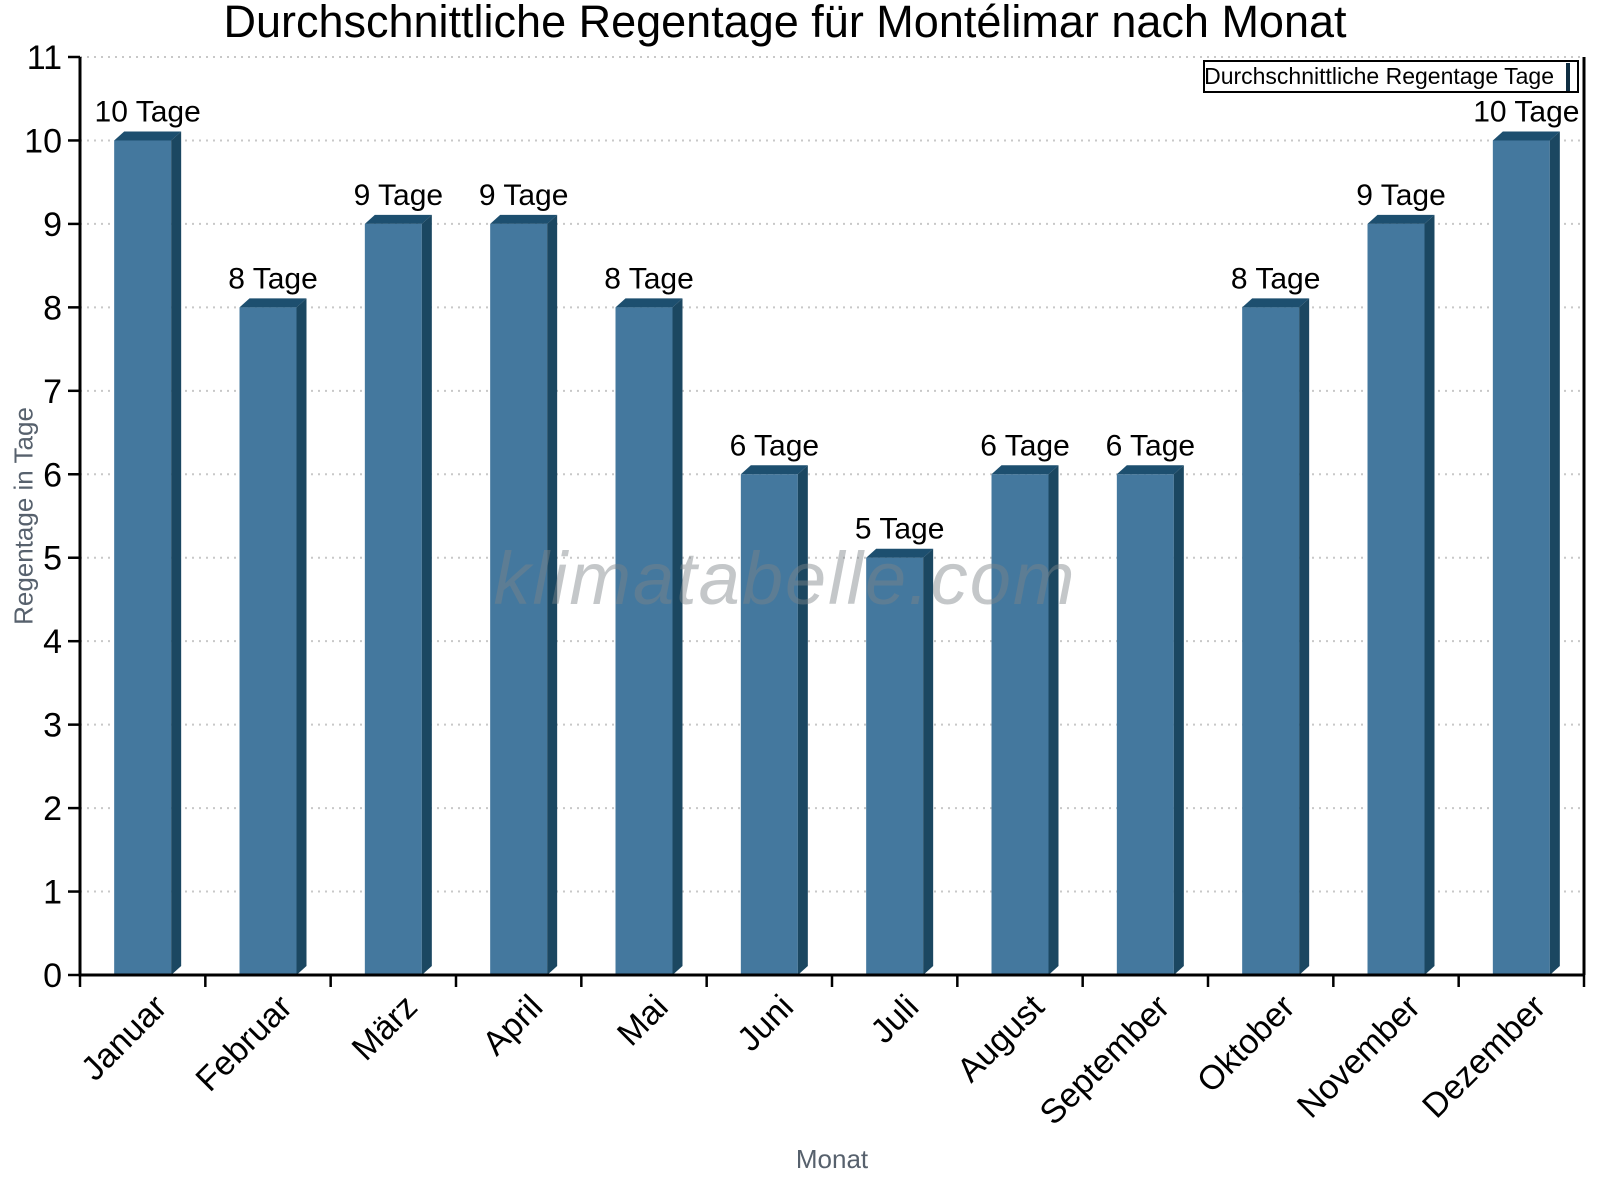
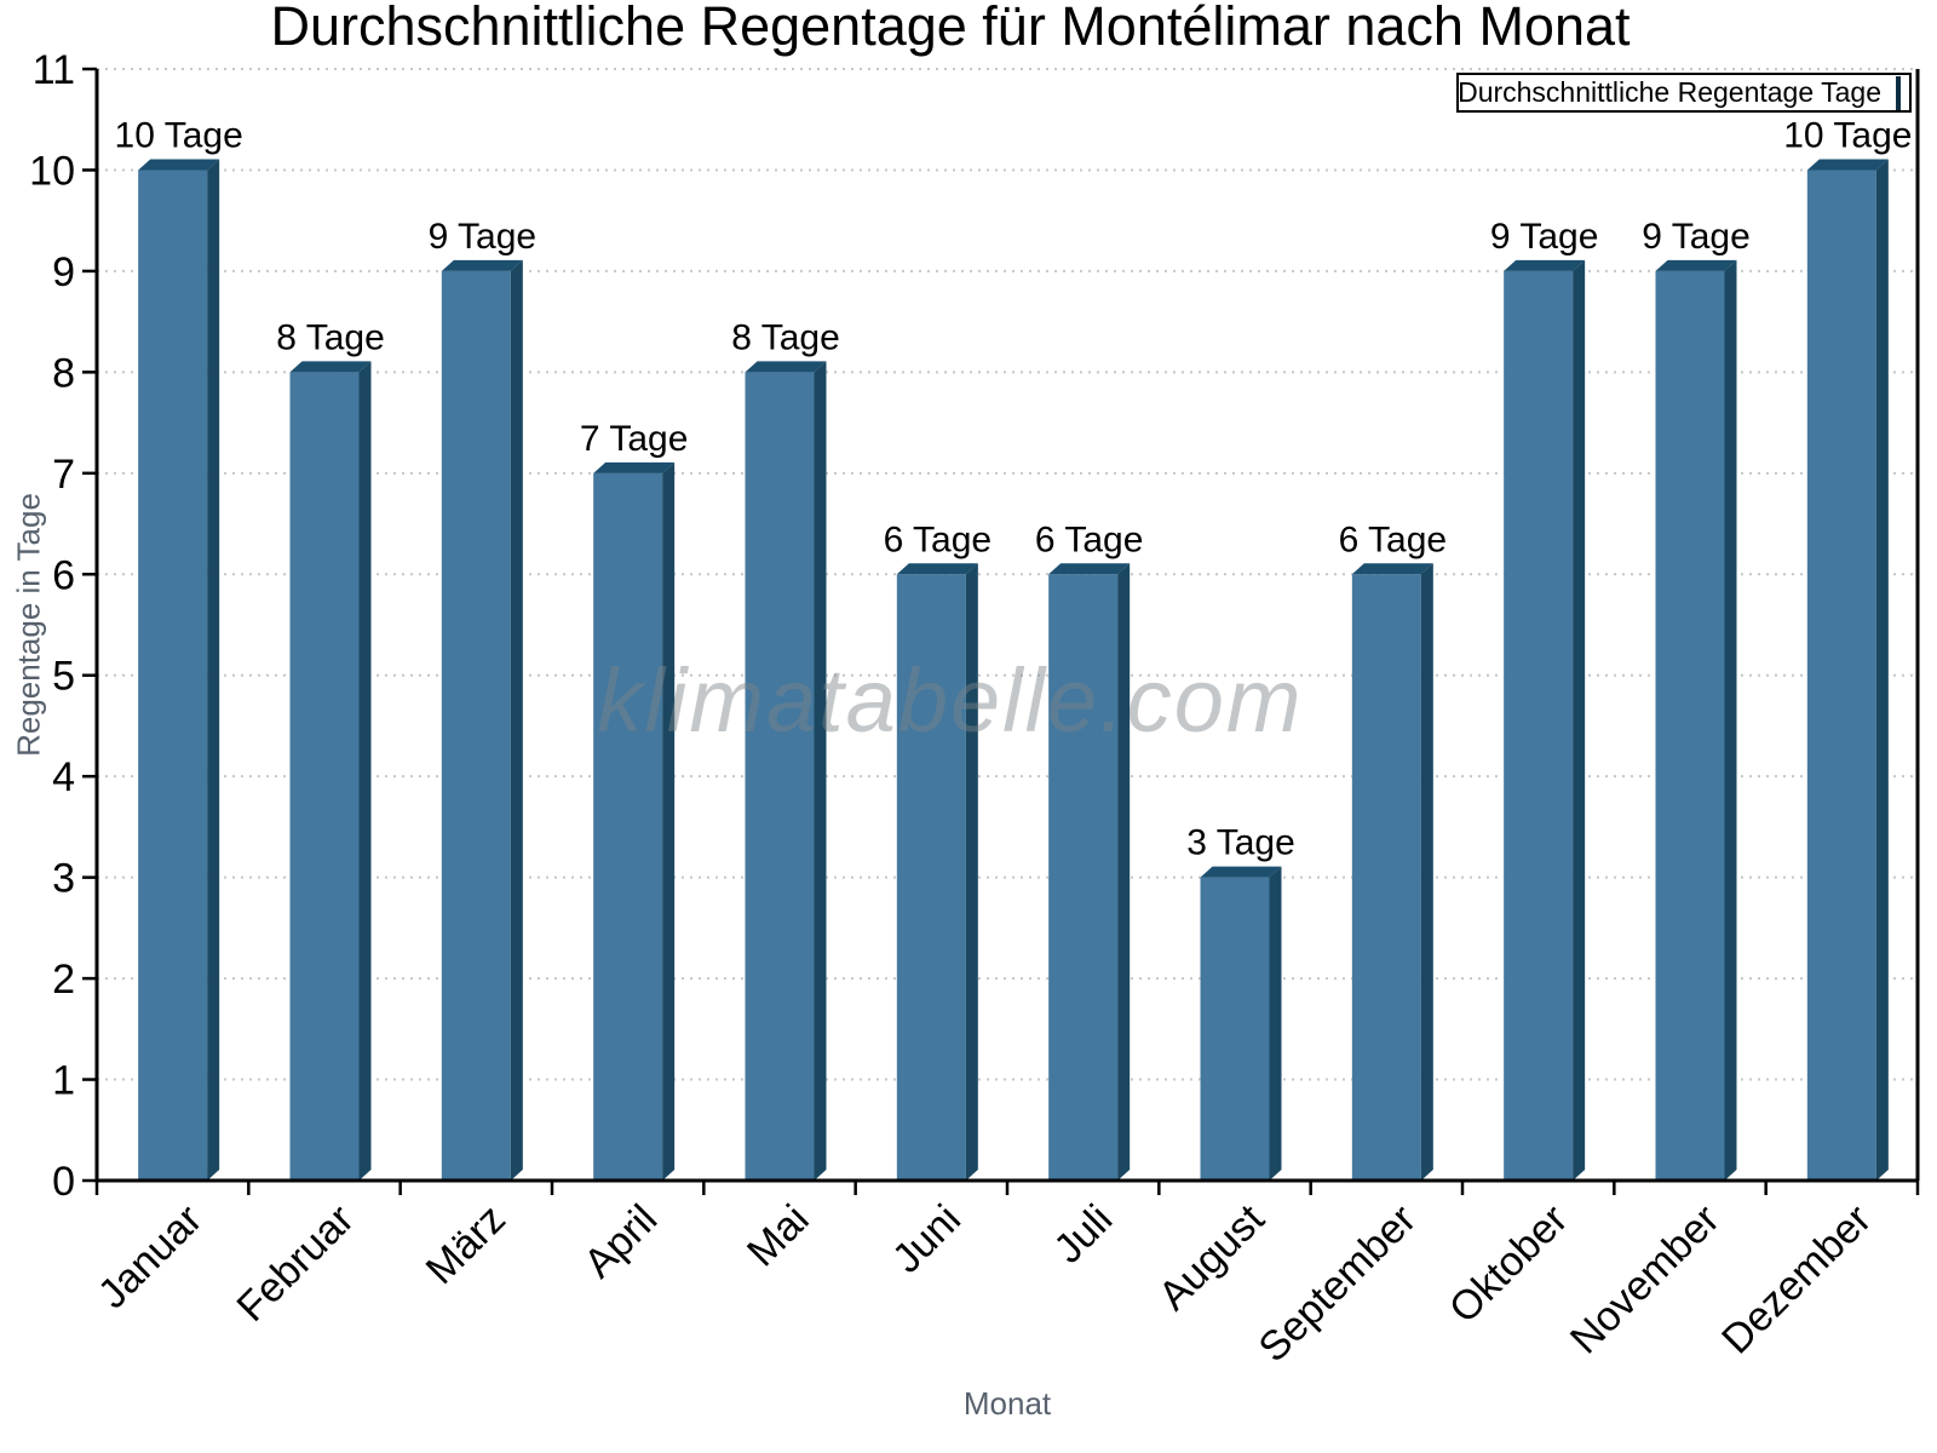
April: 9 -> 7
Juli: 5 -> 6
August: 6 -> 3
Oktober: 8 -> 9
